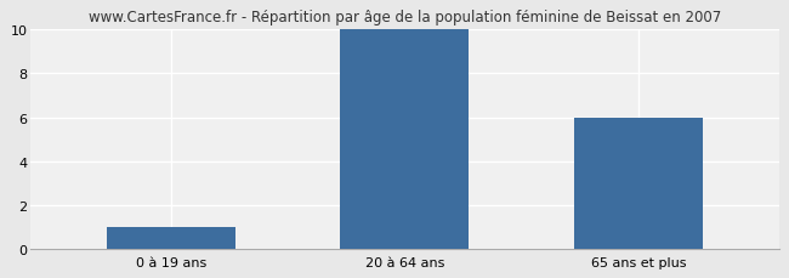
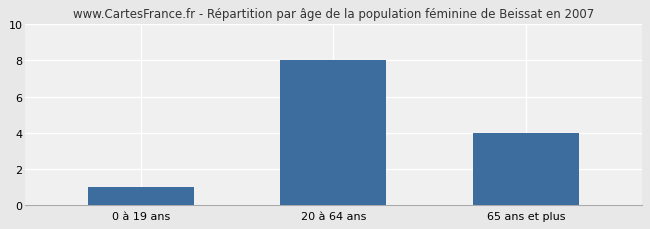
20 à 64 ans: 10 -> 8
65 ans et plus: 6 -> 4
